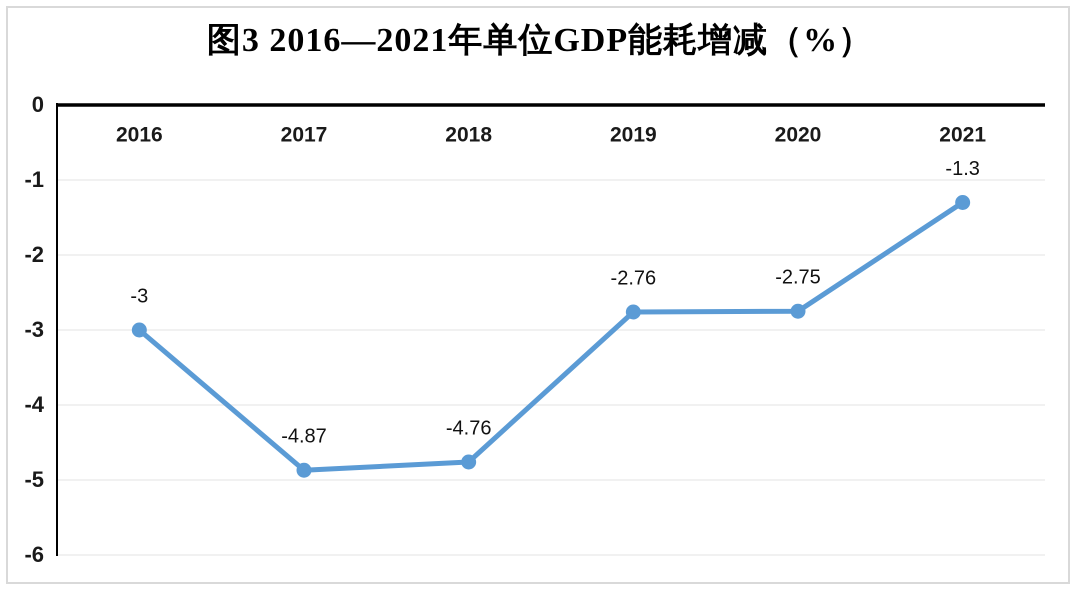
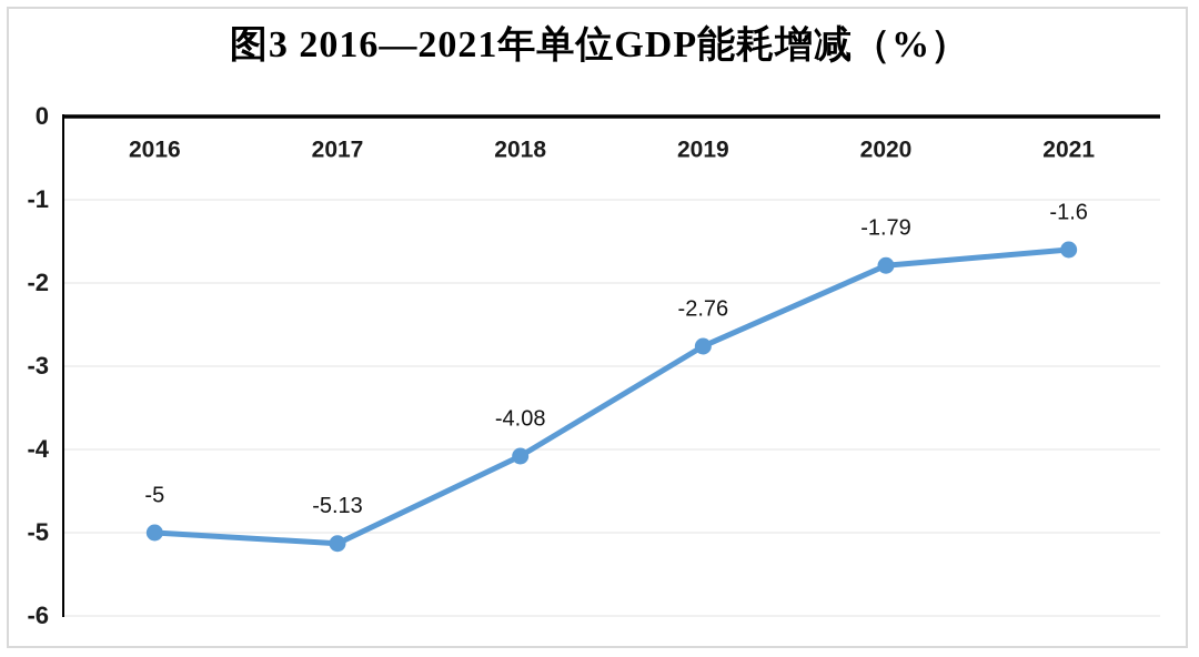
2016: -3 -> -5
2017: -4.87 -> -5.13
2018: -4.76 -> -4.08
2020: -2.75 -> -1.79
2021: -1.3 -> -1.6
